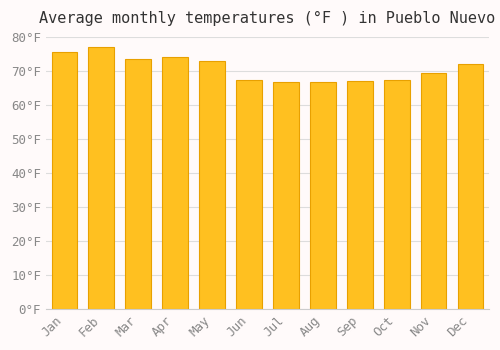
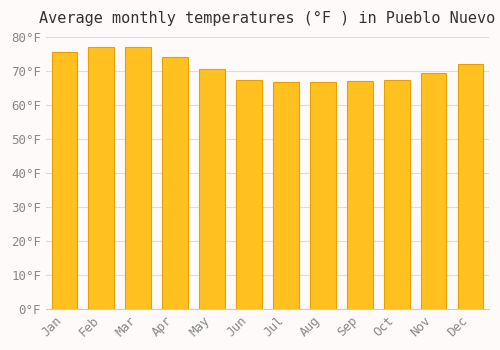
Mar: 73.5°F -> 77.0°F
May: 73.0°F -> 70.5°F
